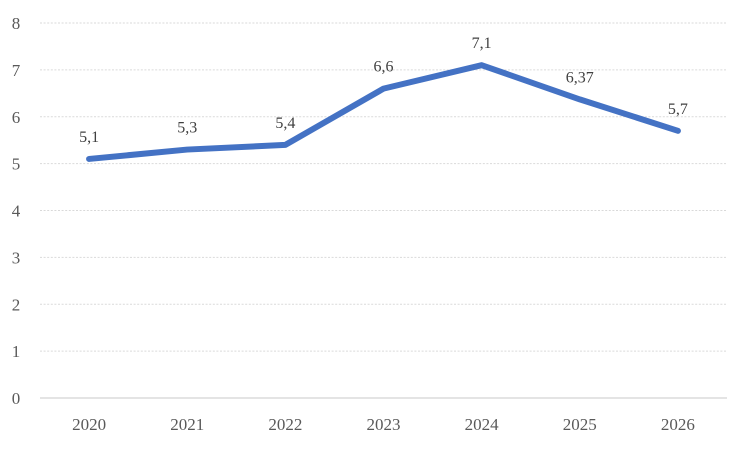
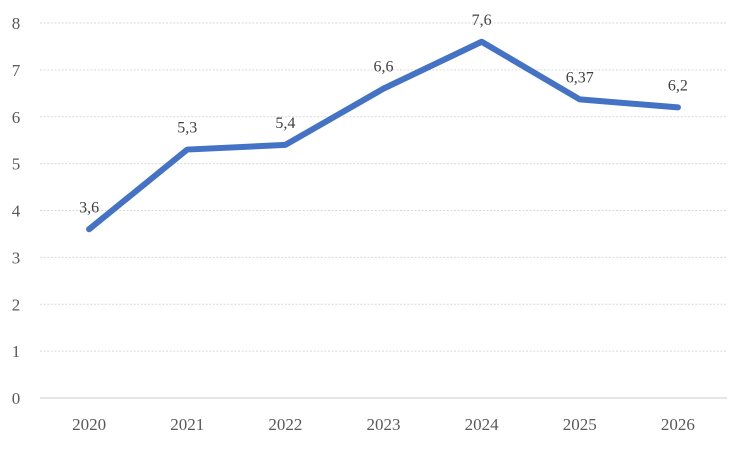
2020: 5,1 -> 3,6
2024: 7,1 -> 7,6
2026: 5,7 -> 6,2
